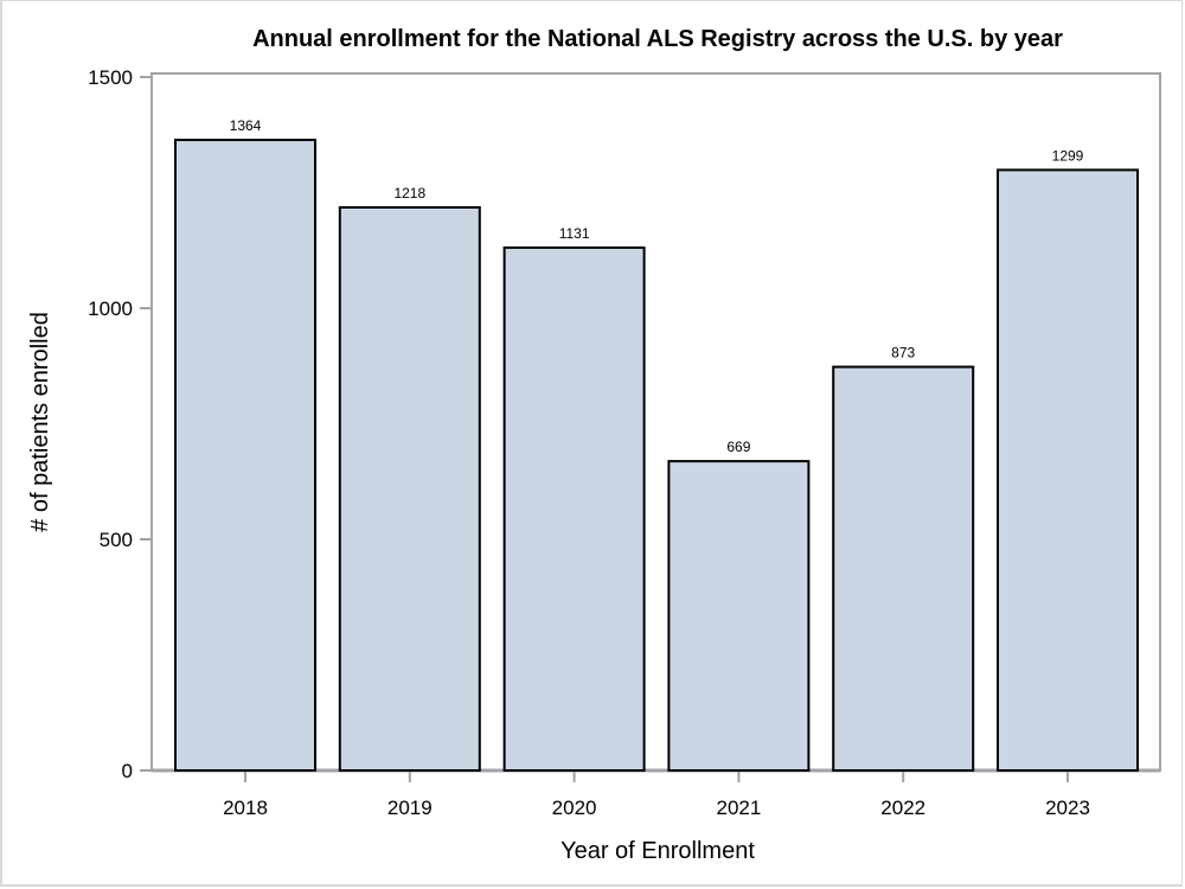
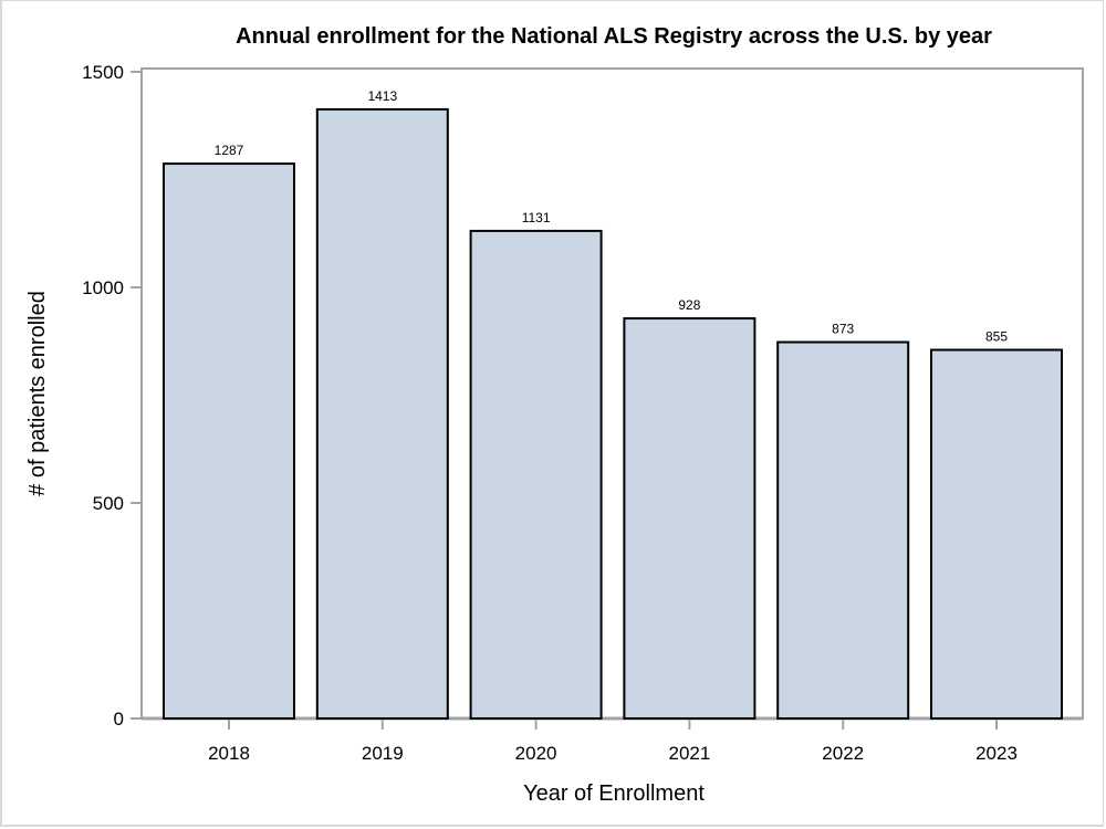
2018: 1364 -> 1287
2019: 1218 -> 1413
2021: 669 -> 928
2023: 1299 -> 855
